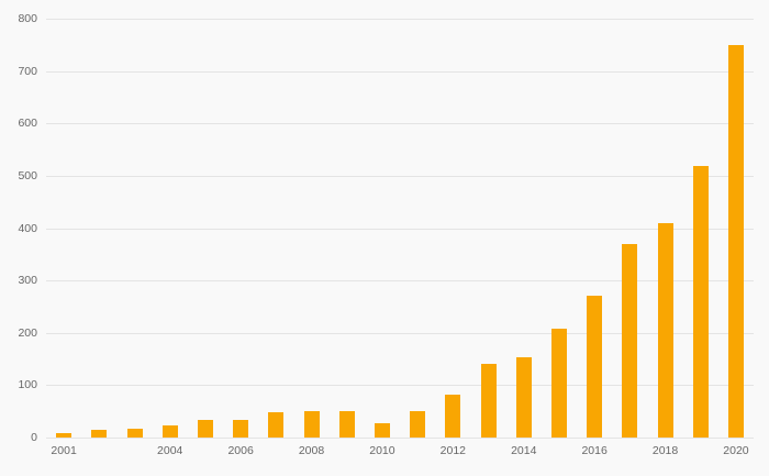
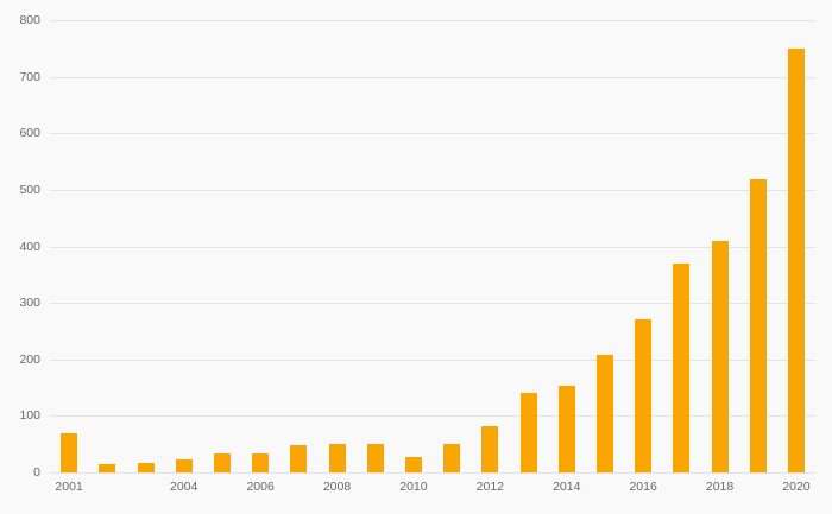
2001: 10 -> 70
